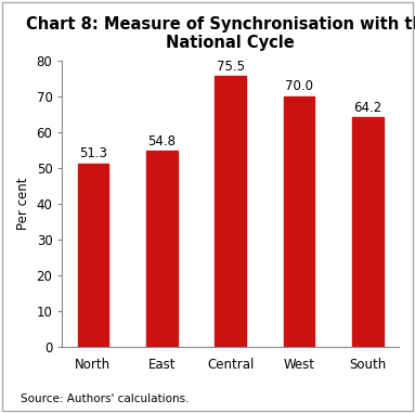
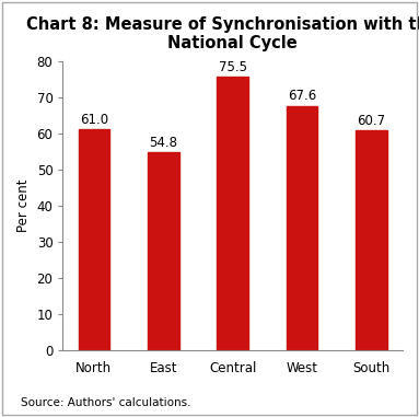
North: 51.3 -> 61.0
West: 70.0 -> 67.6
South: 64.2 -> 60.7
